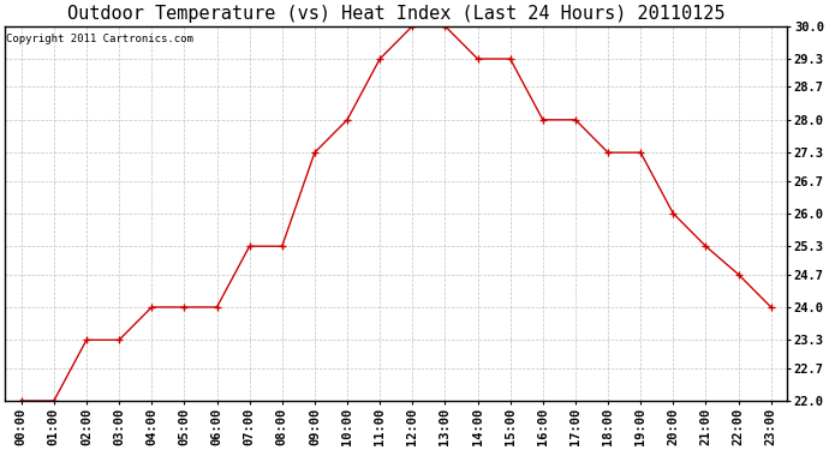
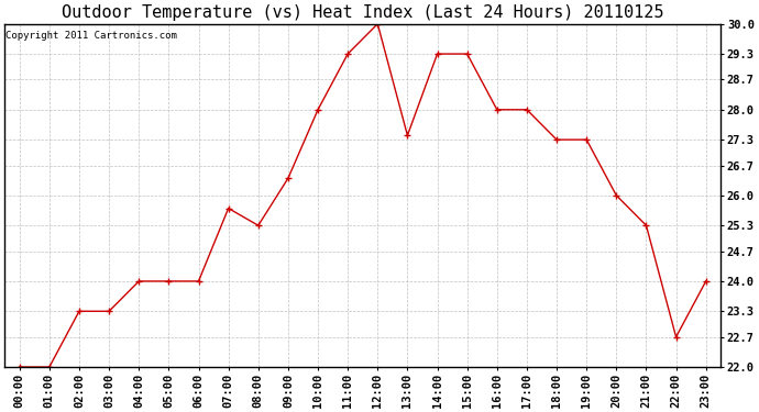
07:00: 25.3 -> 25.7
09:00: 27.3 -> 26.4
13:00: 30.0 -> 27.4
22:00: 24.7 -> 22.7
